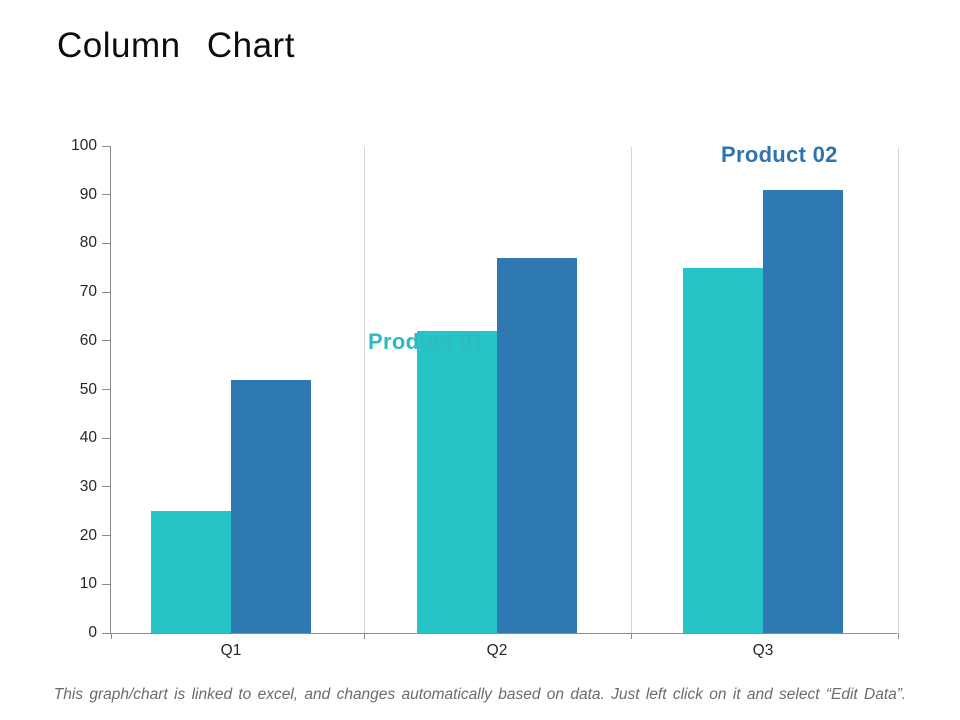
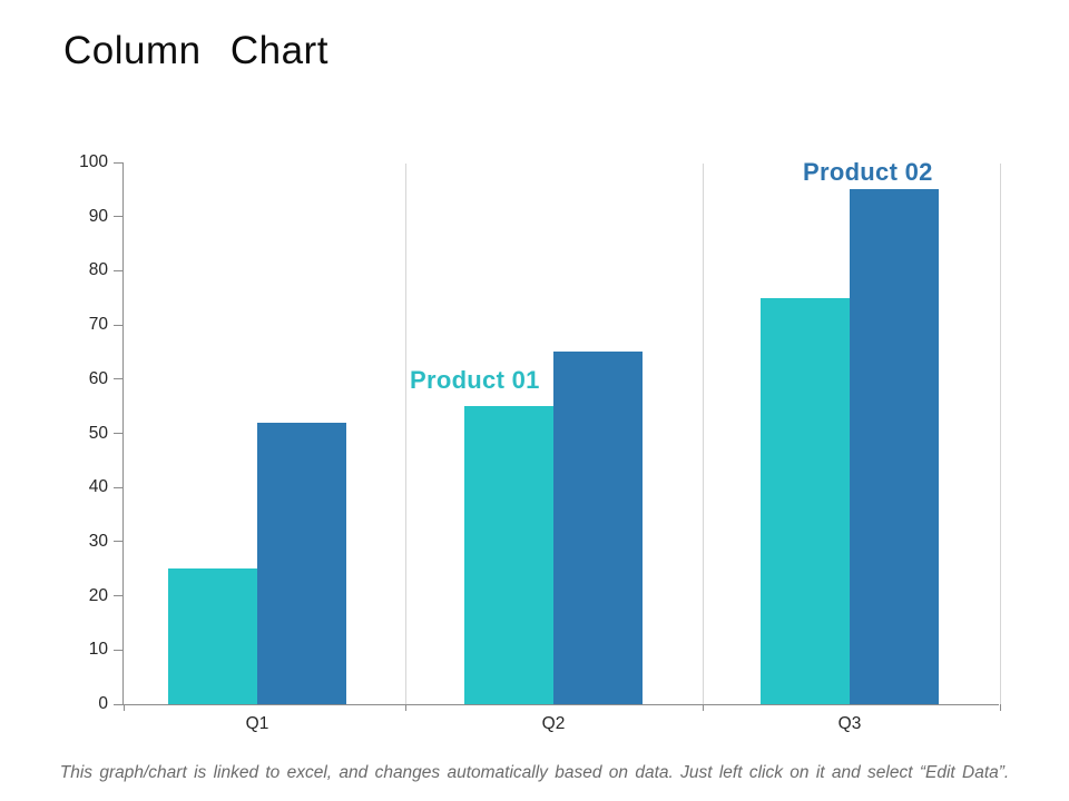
Product 01/Q2: 62 -> 55
Product 02/Q2: 77 -> 65
Product 02/Q3: 91 -> 95
